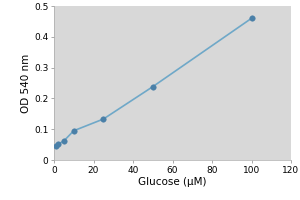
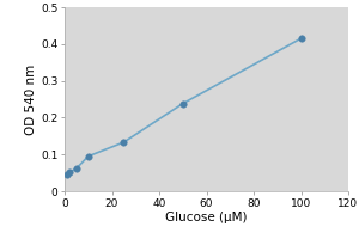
100: 0.460 -> 0.415
